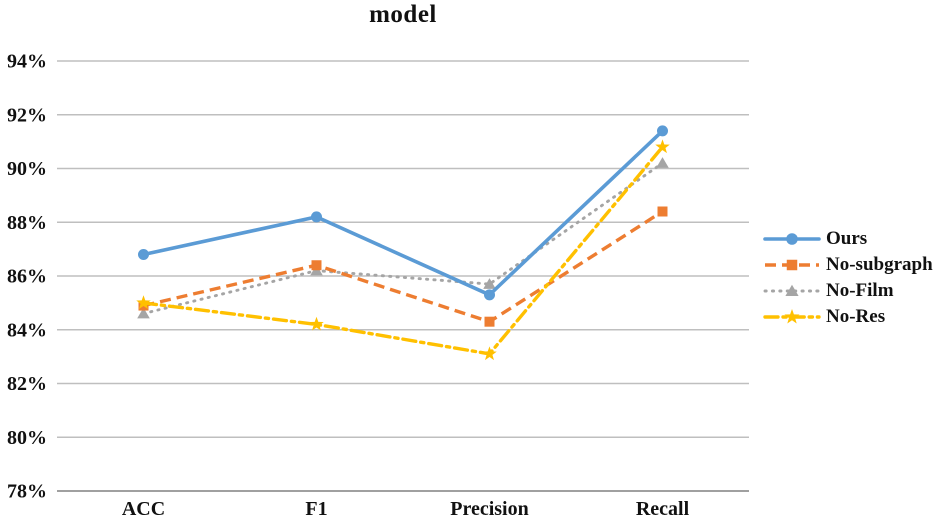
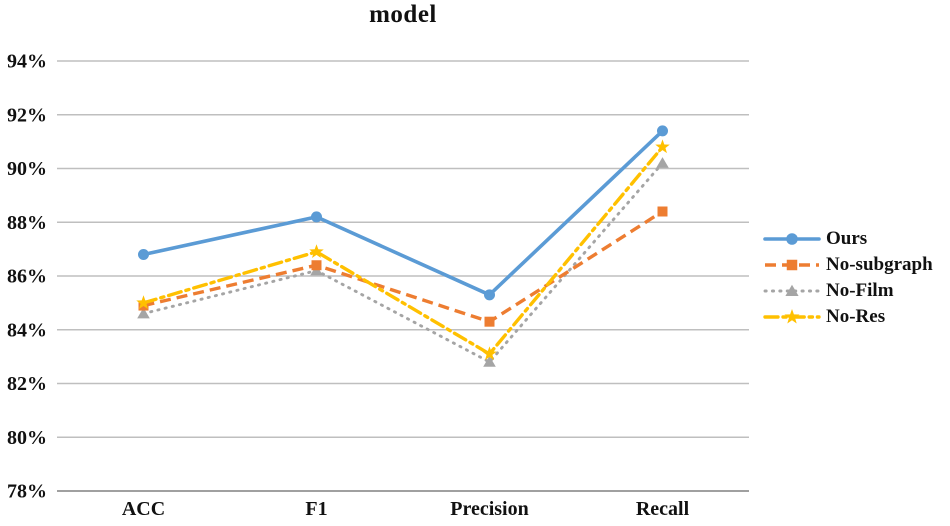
No-Res/F1: 84.2% -> 86.9%
No-Film/Precision: 85.7% -> 82.8%
